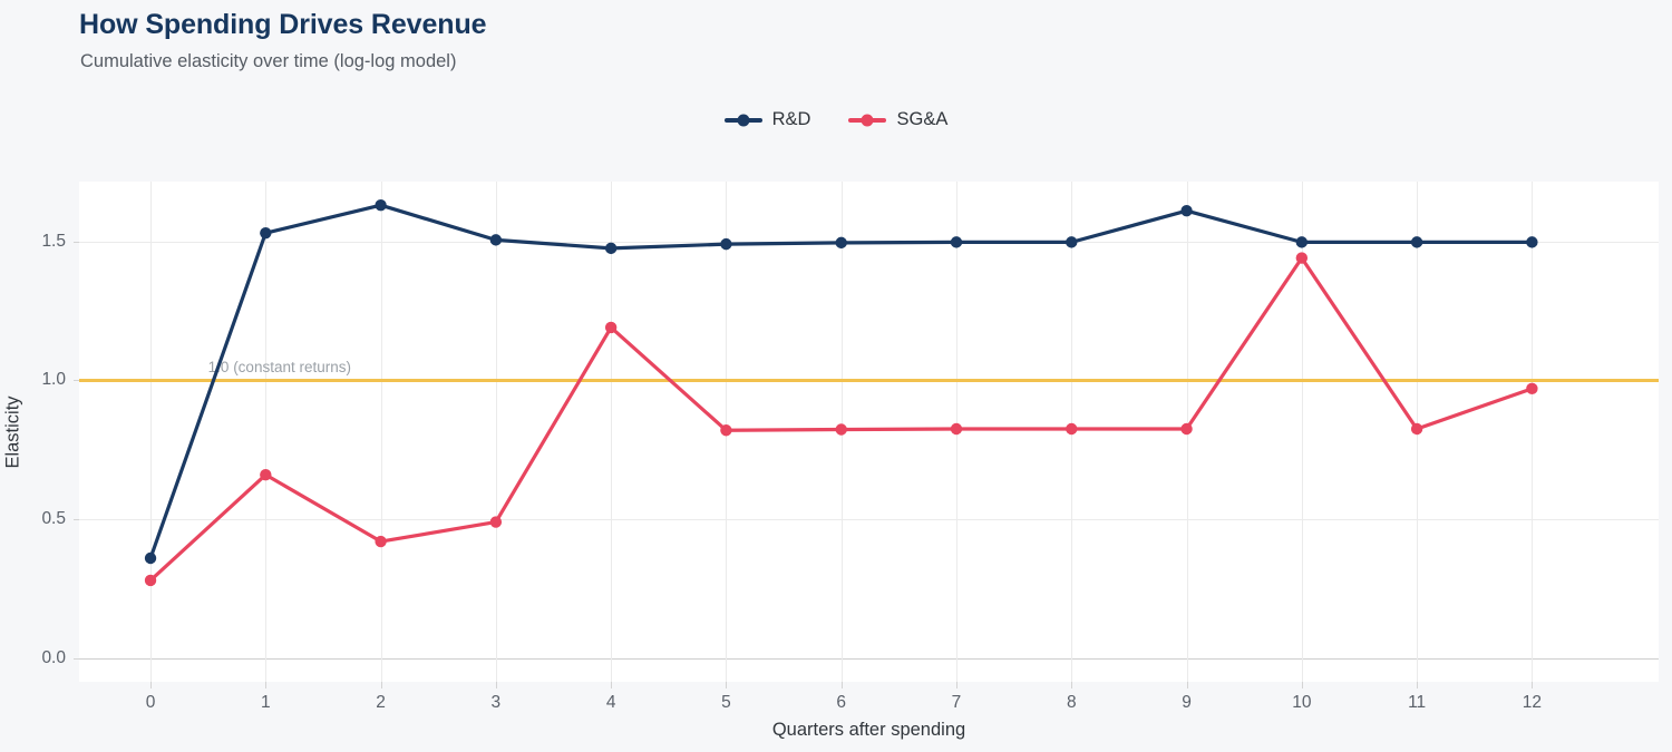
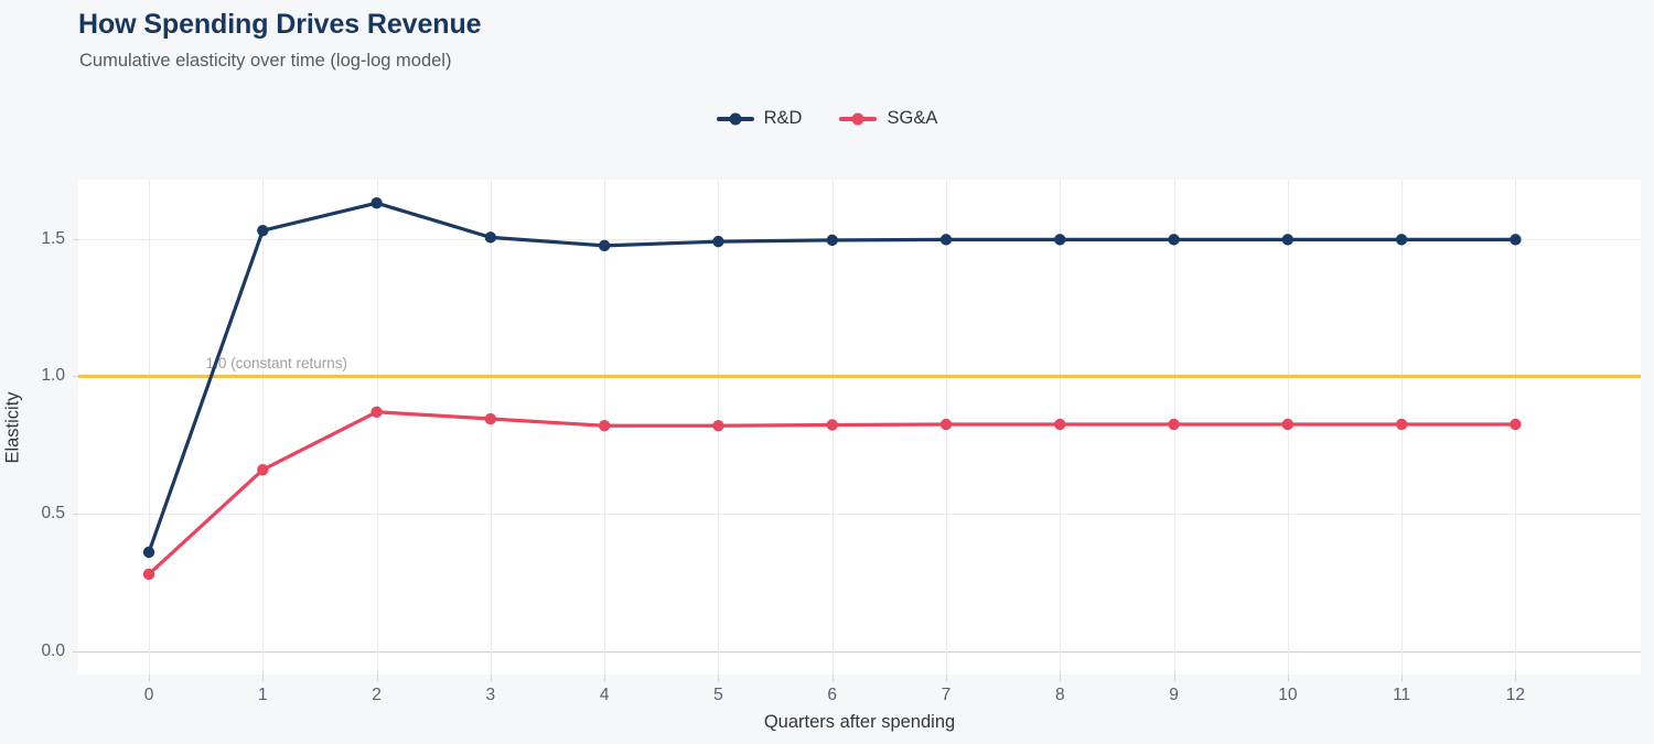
SG&A/2: 0.42 -> 0.87
SG&A/3: 0.49 -> 0.84
SG&A/4: 1.19 -> 0.82
R&D/9: 1.61 -> 1.50
SG&A/10: 1.44 -> 0.82
SG&A/12: 0.97 -> 0.82
